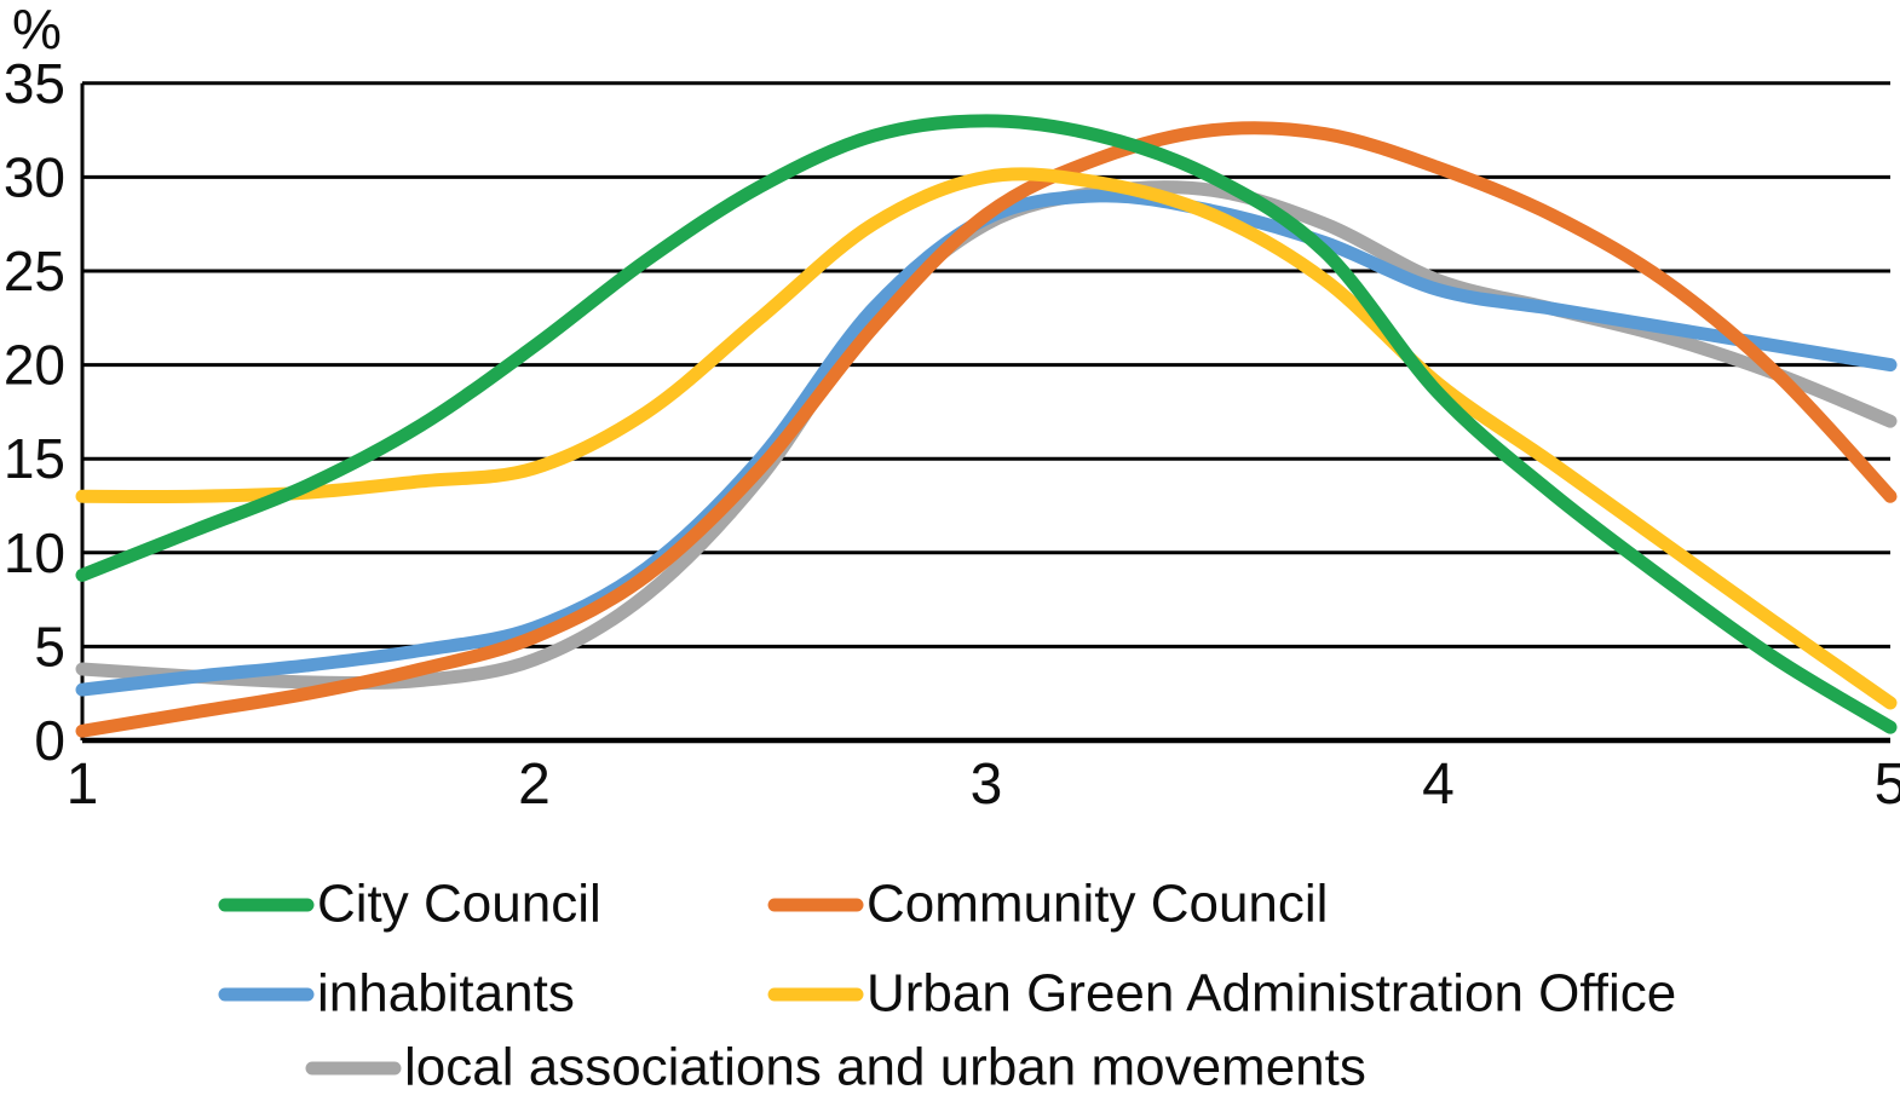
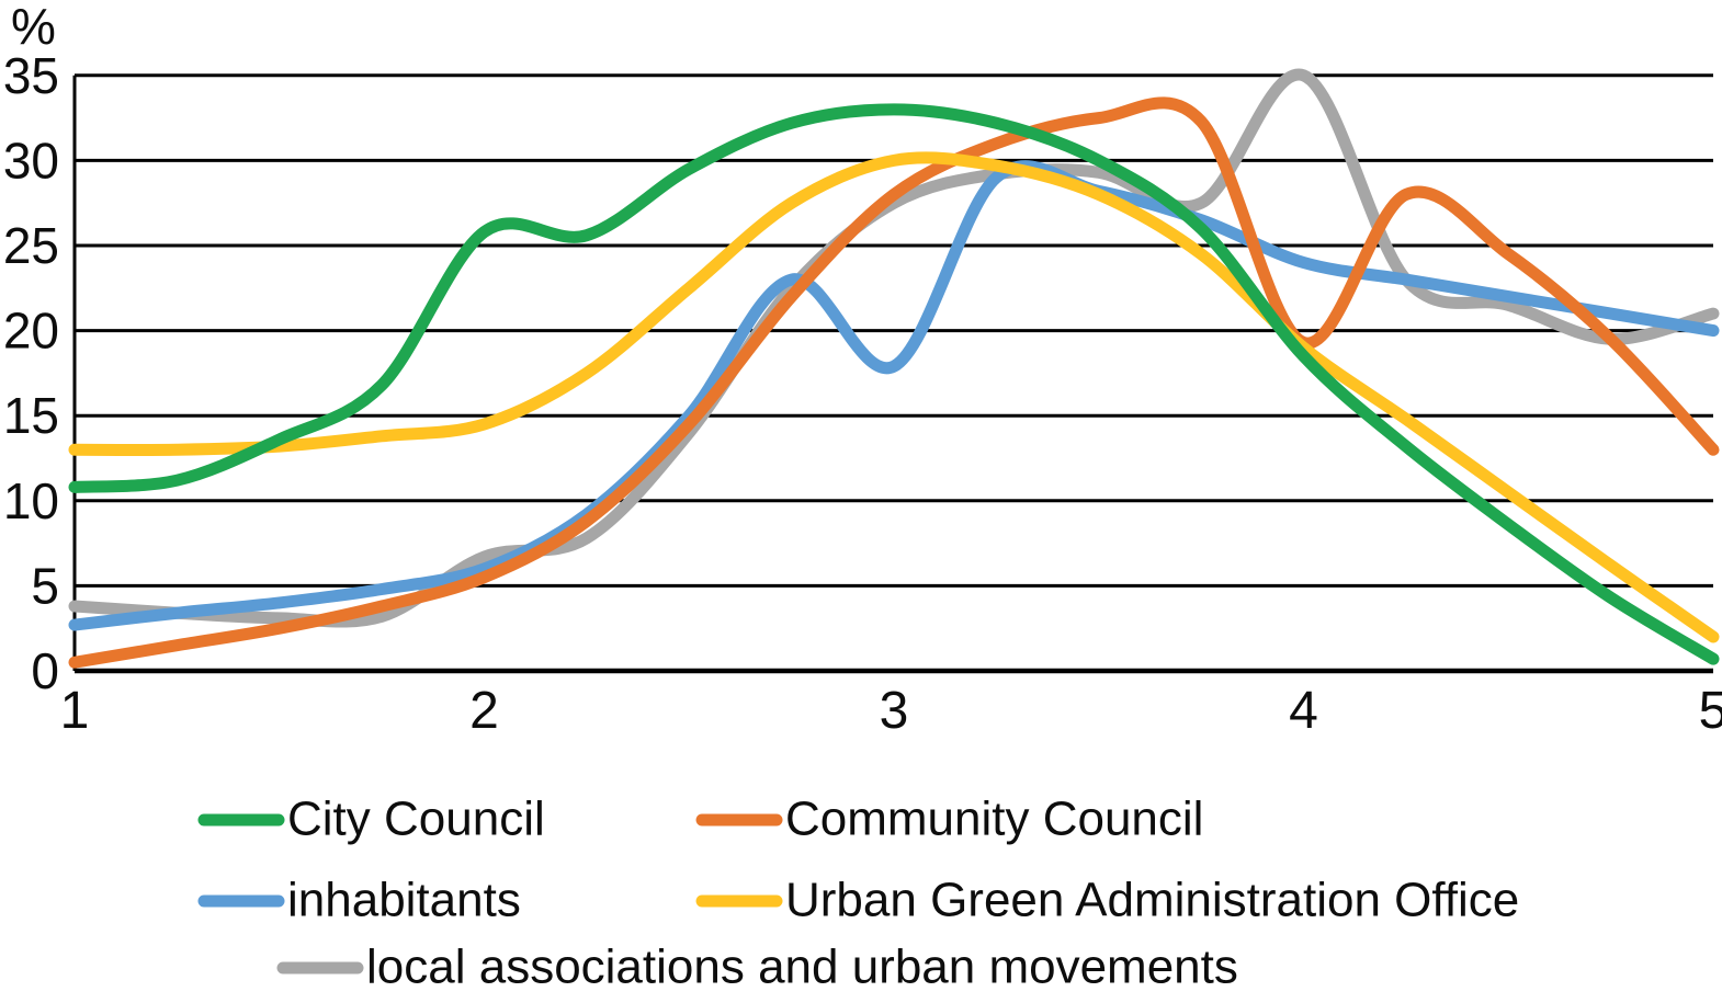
City Council/1: 8.8 -> 10.8
City Council/2: 21.0 -> 25.8
local associations and urban movements/2: 4.3 -> 6.7
inhabitants/3: 27.8 -> 17.9
Community Council/4: 30.5 -> 19.3
local associations and urban movements/4: 24.5 -> 35.0
local associations and urban movements/5: 17.0 -> 21.0
